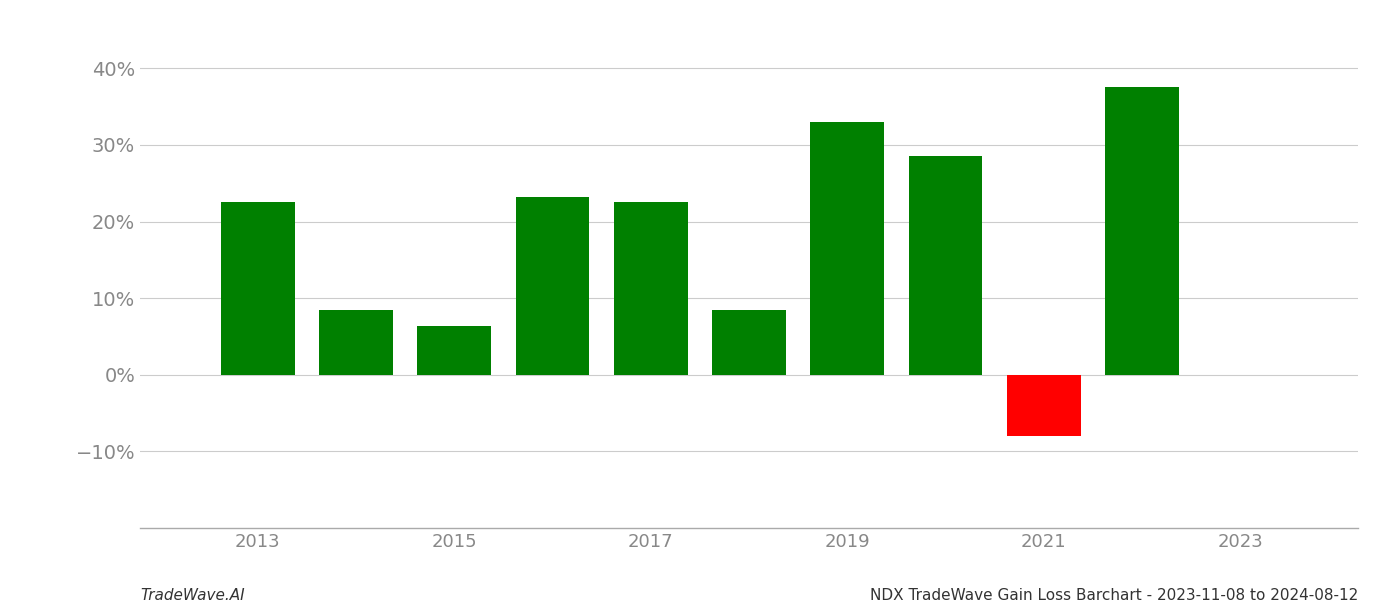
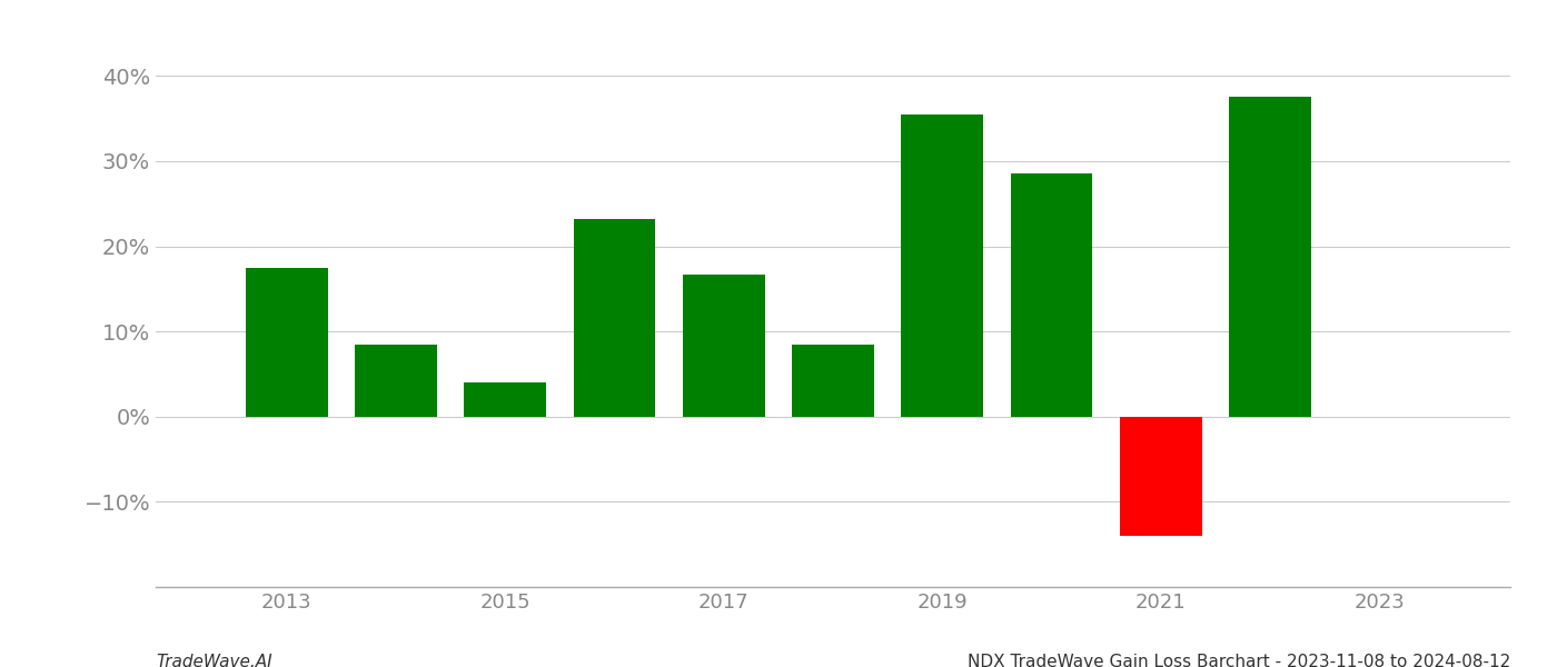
2013: 22.6% -> 17.5%
2015: 6.4% -> 4.0%
2017: 22.6% -> 16.7%
2019: 33.0% -> 35.5%
2021: -8.0% -> -14.0%
